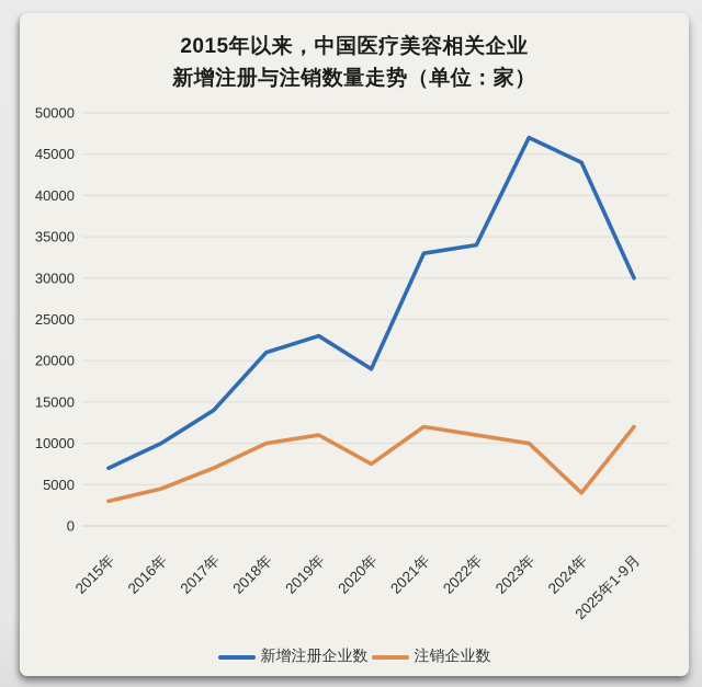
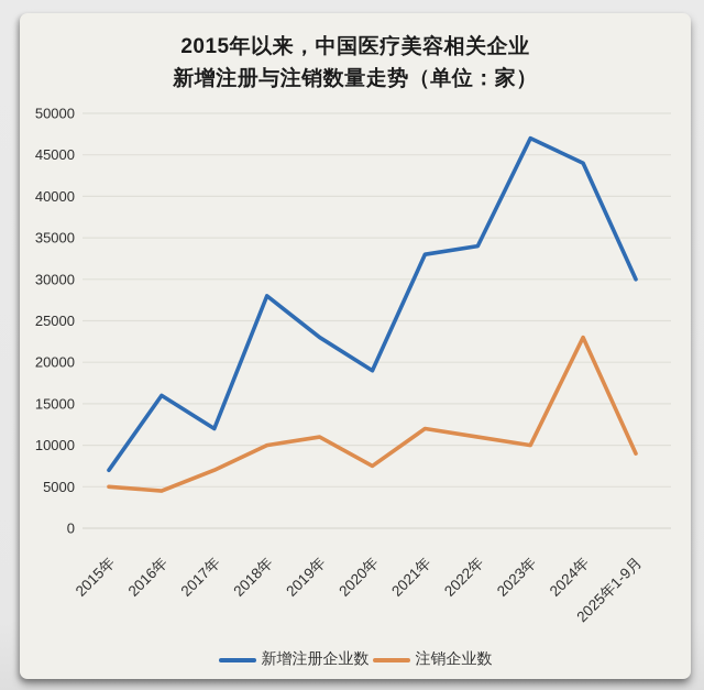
注销企业数/2015年: 3000 -> 5000
新增注册企业数/2016年: 10000 -> 16000
新增注册企业数/2017年: 14000 -> 12000
新增注册企业数/2018年: 21000 -> 28000
注销企业数/2024年: 4000 -> 23000
注销企业数/2025年1-9月: 12000 -> 9000
